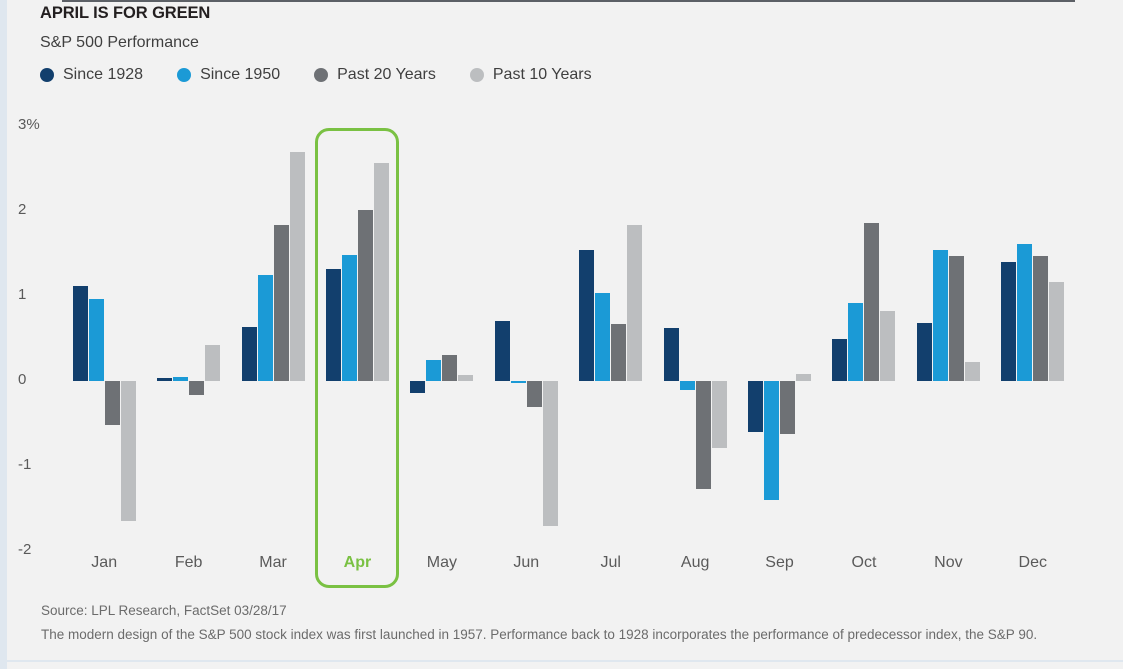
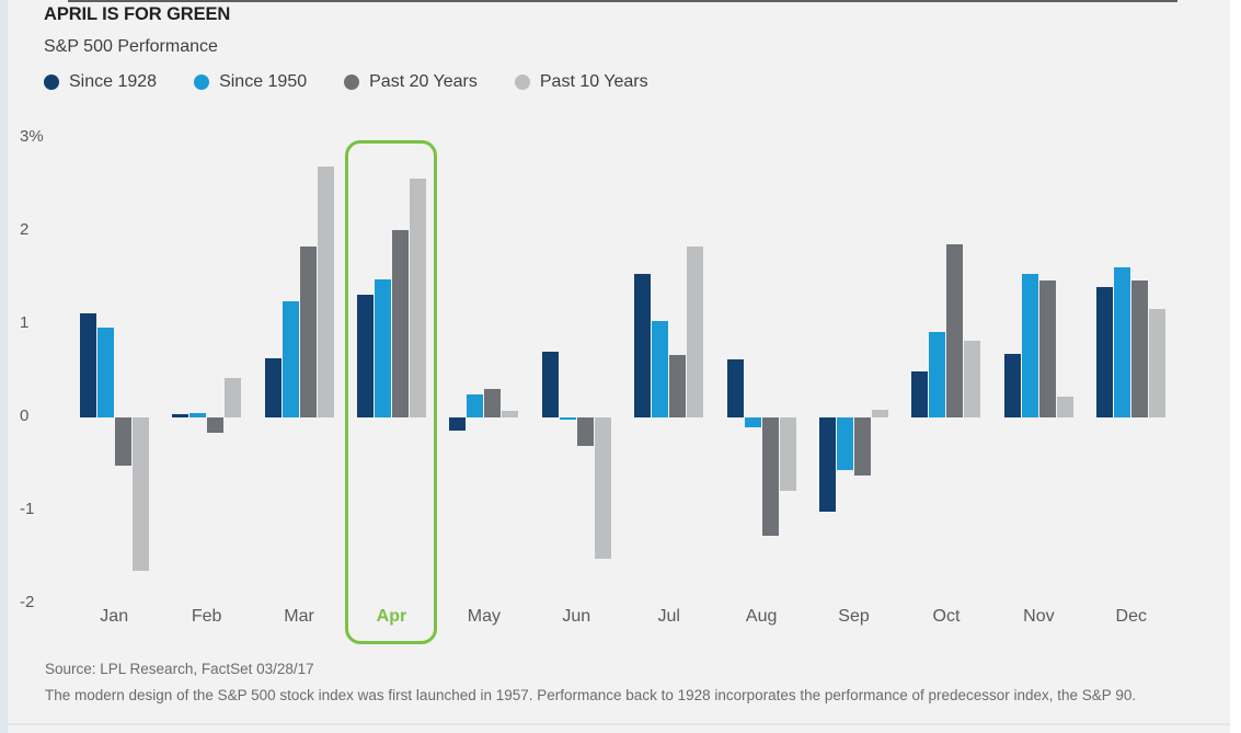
Past 10 Years/Jun: -1.7% -> -1.5%
Since 1928/Sep: -0.6% -> -1.0%
Since 1950/Sep: -1.4% -> -0.6%
